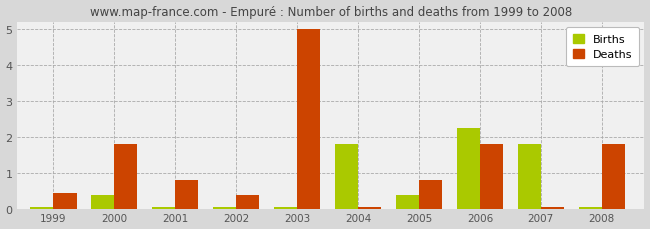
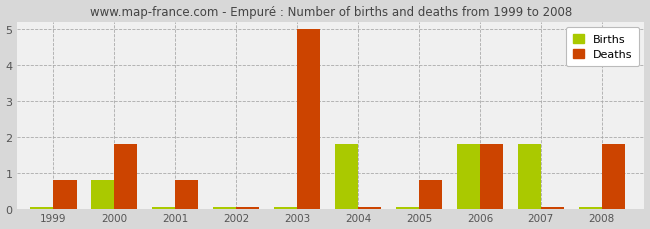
Deaths/1999: 0.45 -> 0.80
Births/2000: 0.40 -> 0.80
Deaths/2002: 0.40 -> 0.05
Births/2005: 0.40 -> 0.05
Births/2006: 2.25 -> 1.80
